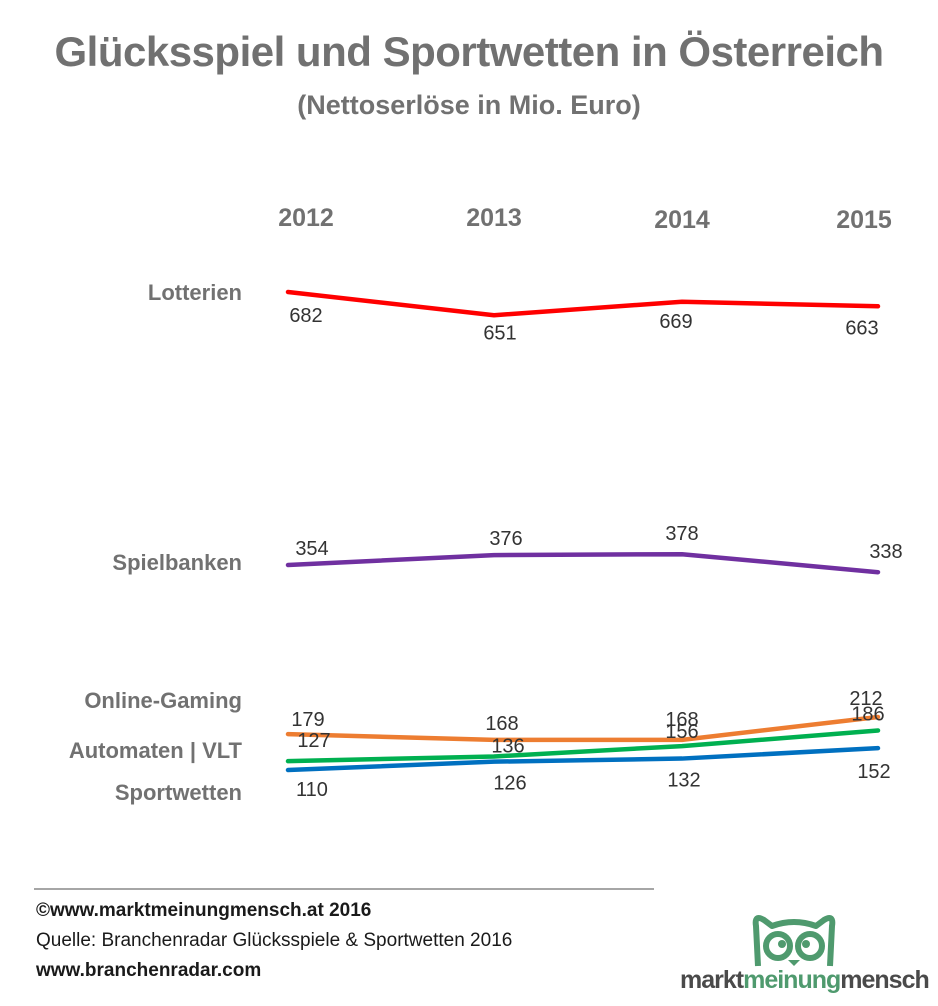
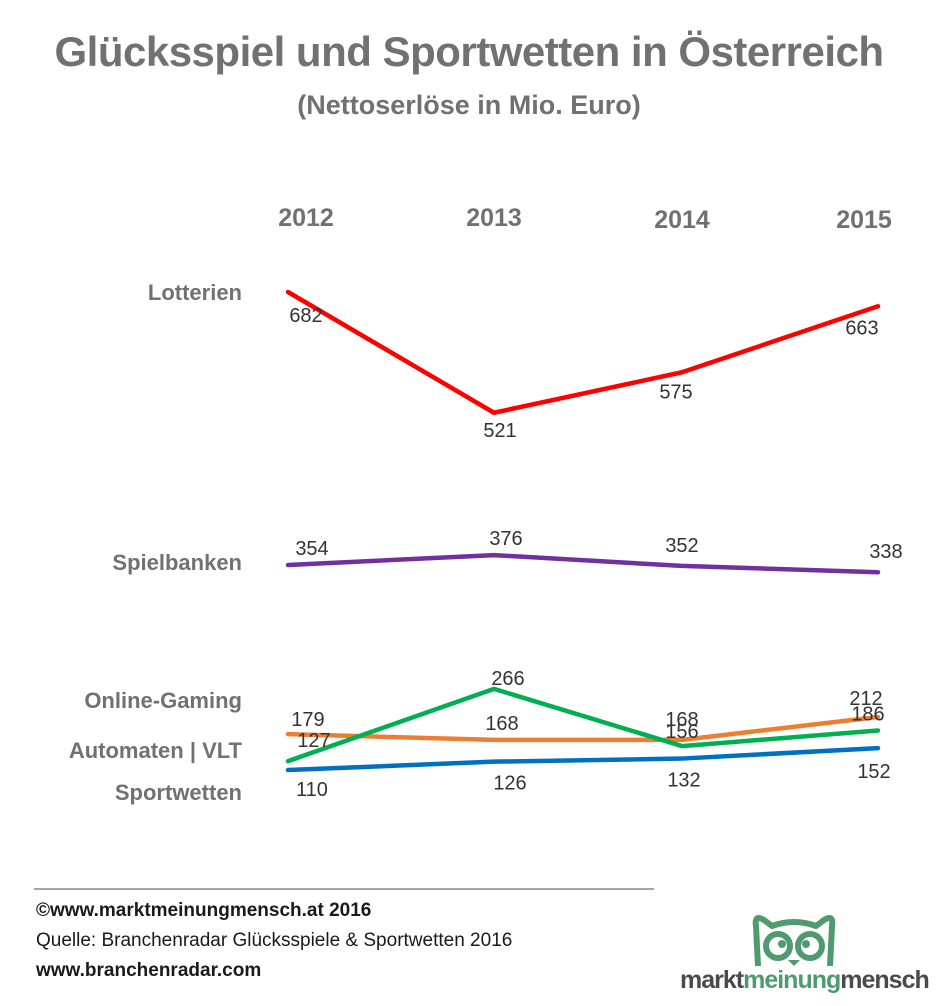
Lotterien/2013: 651 -> 521
Automaten | VLT/2013: 136 -> 266
Lotterien/2014: 669 -> 575
Spielbanken/2014: 378 -> 352
